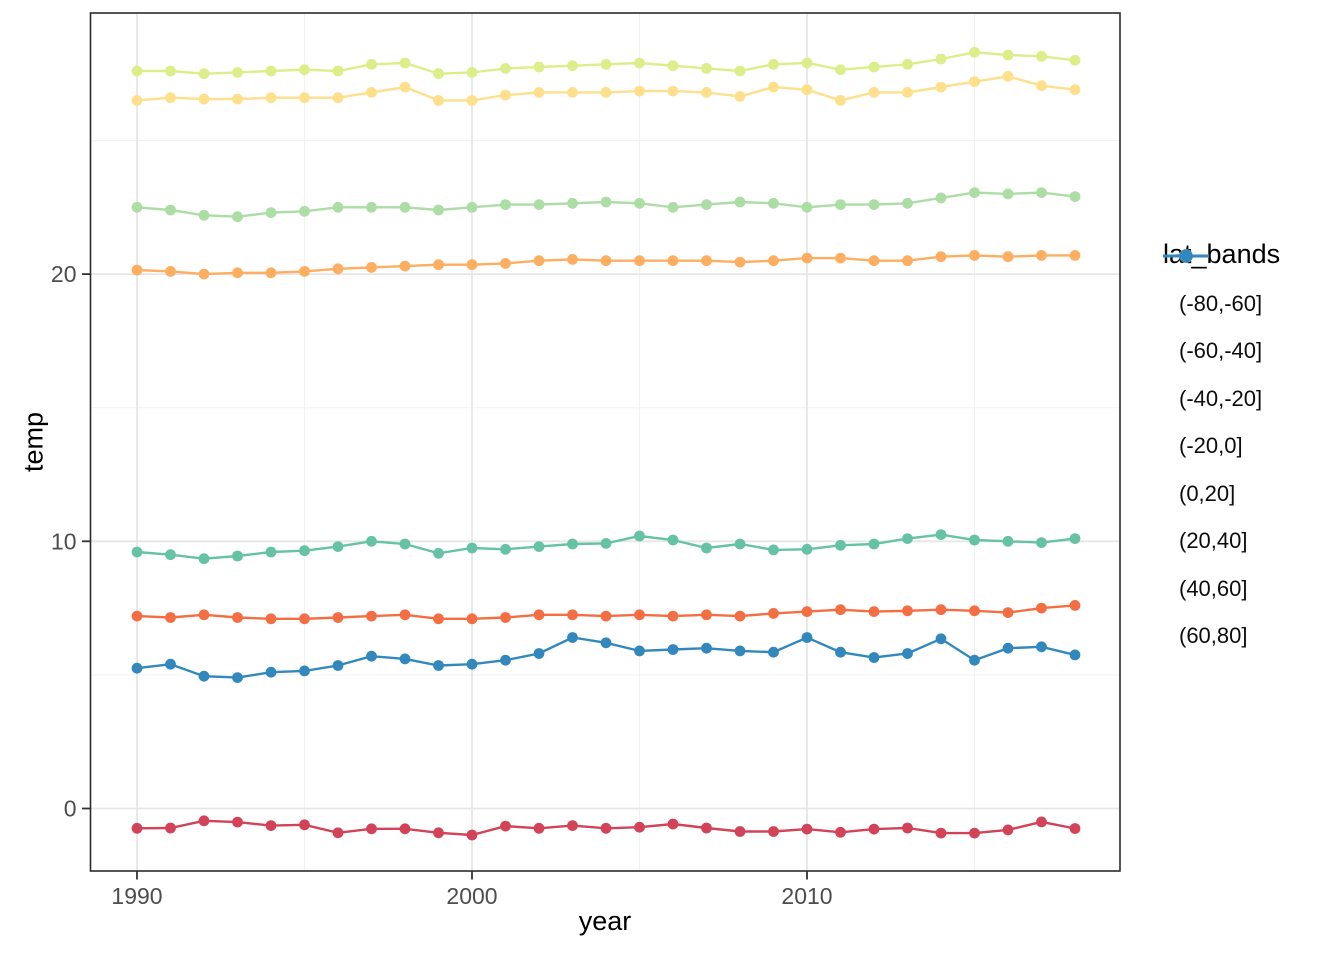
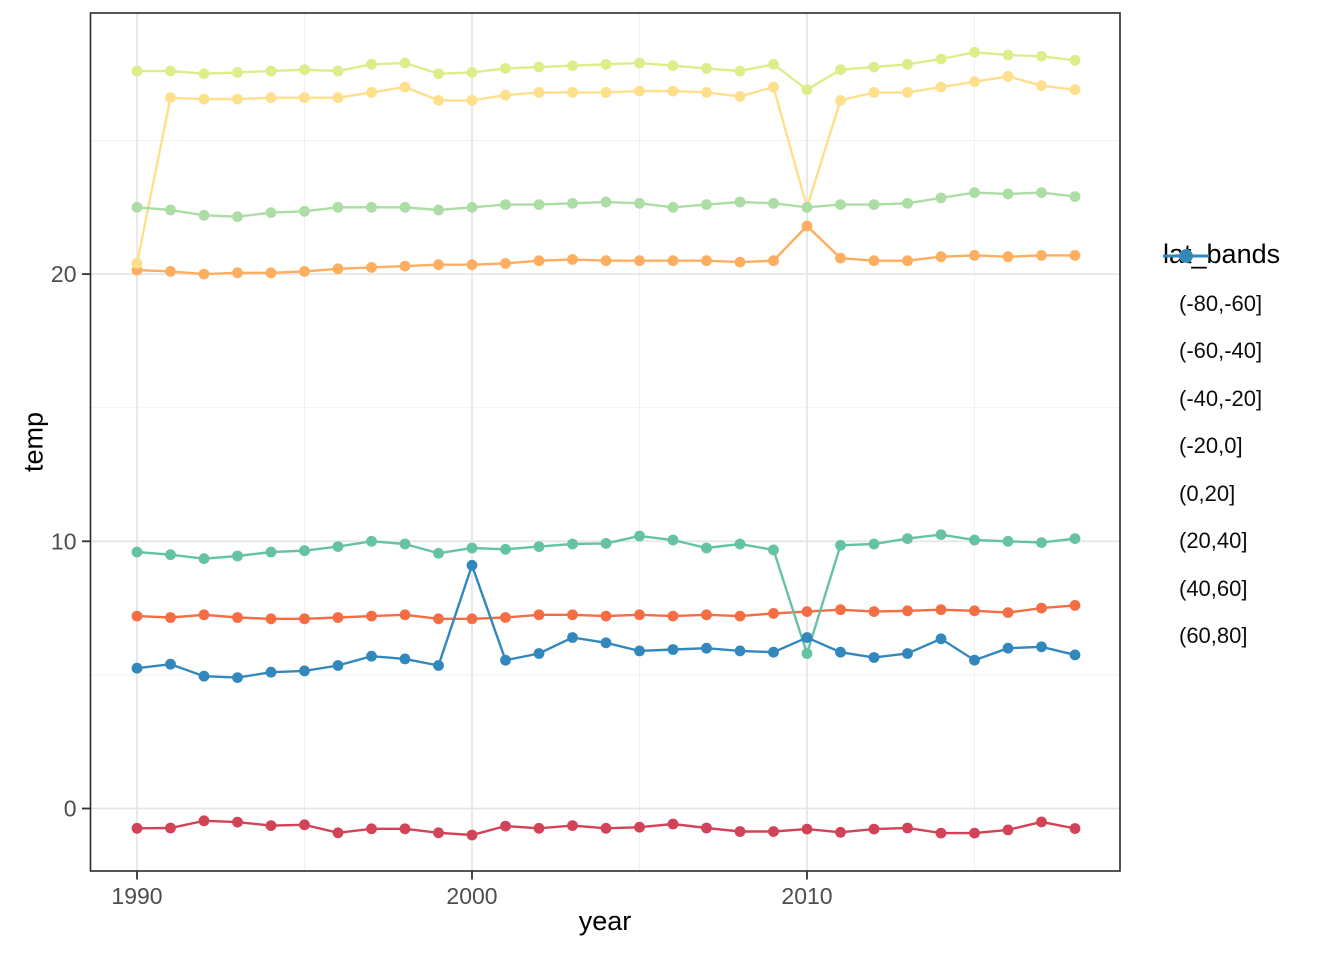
(-20,0]/1990: 26.5 -> 20.4
(60,80]/2000: 5.4 -> 9.1
(-40,-20]/2010: 20.6 -> 21.8
(-20,0]/2010: 26.9 -> 22.5
(0,20]/2010: 27.9 -> 26.9
(40,60]/2010: 9.7 -> 5.8
